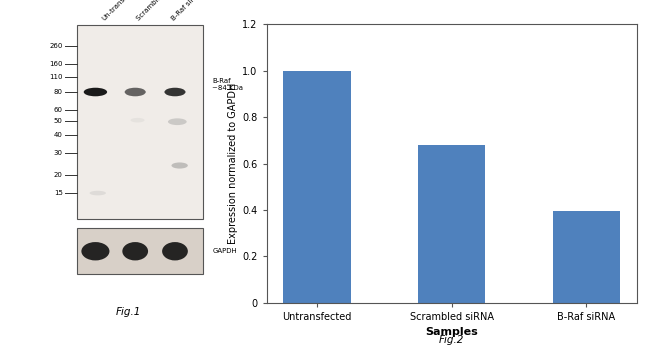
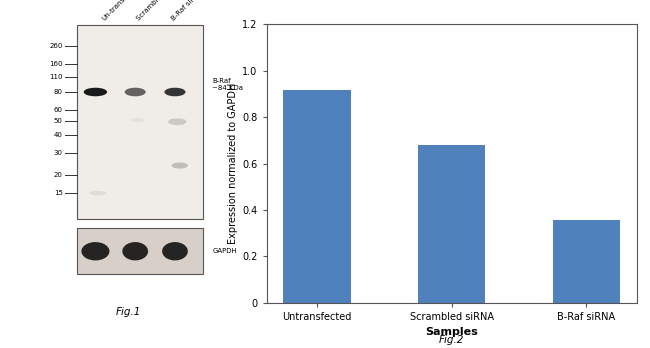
Untransfected: 1.000 -> 0.915
B-Raf siRNA: 0.395 -> 0.355
